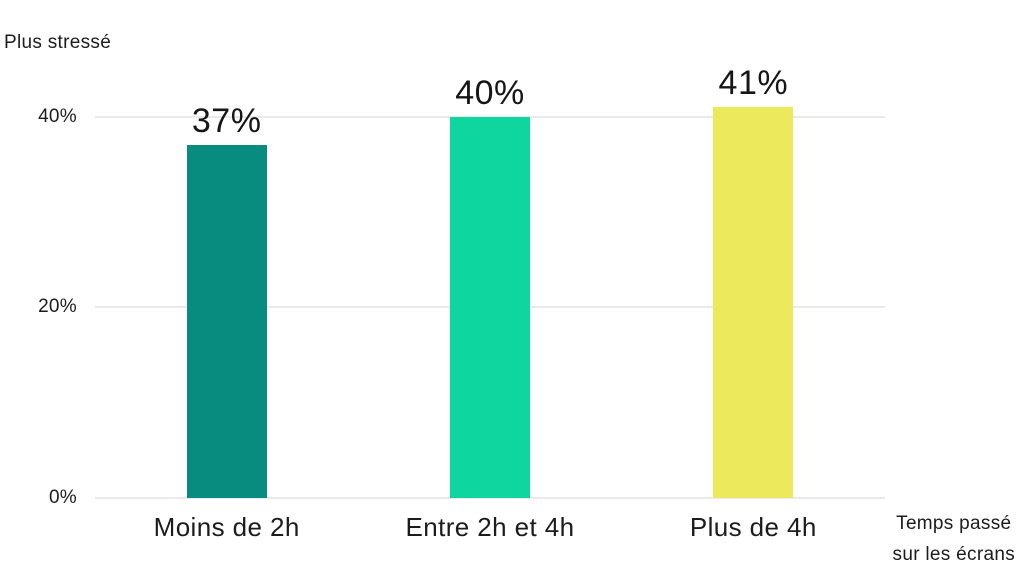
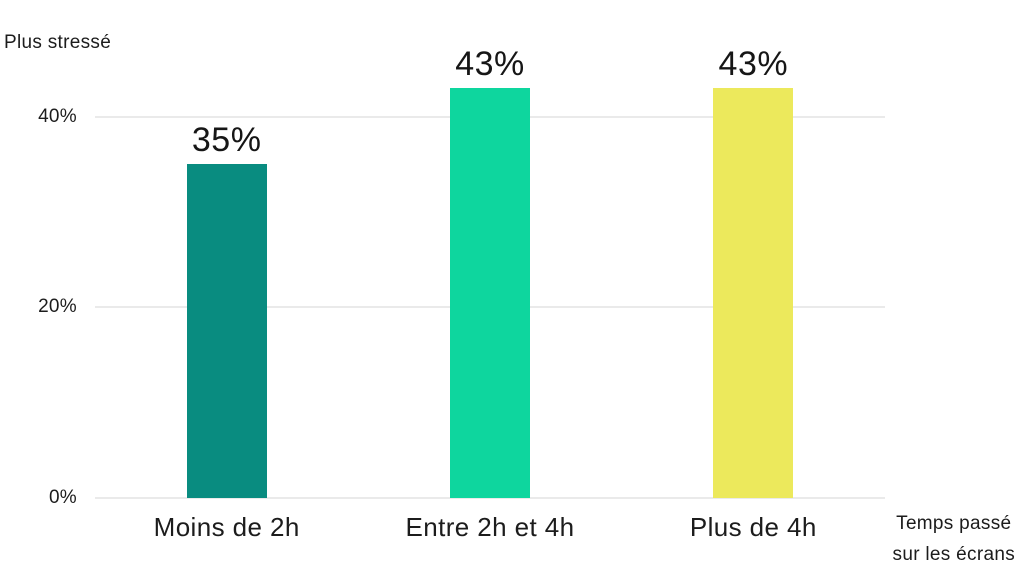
Moins de 2h: 37% -> 35%
Entre 2h et 4h: 40% -> 43%
Plus de 4h: 41% -> 43%
